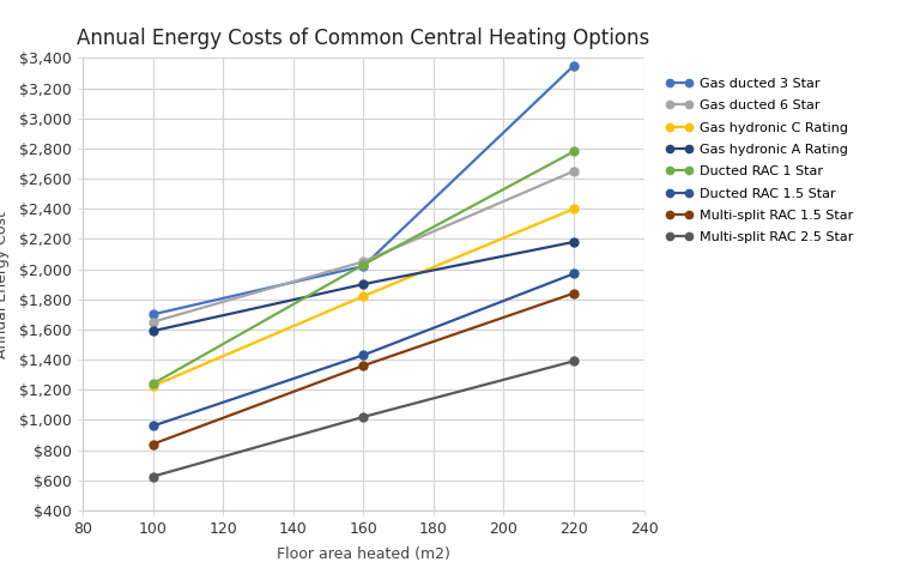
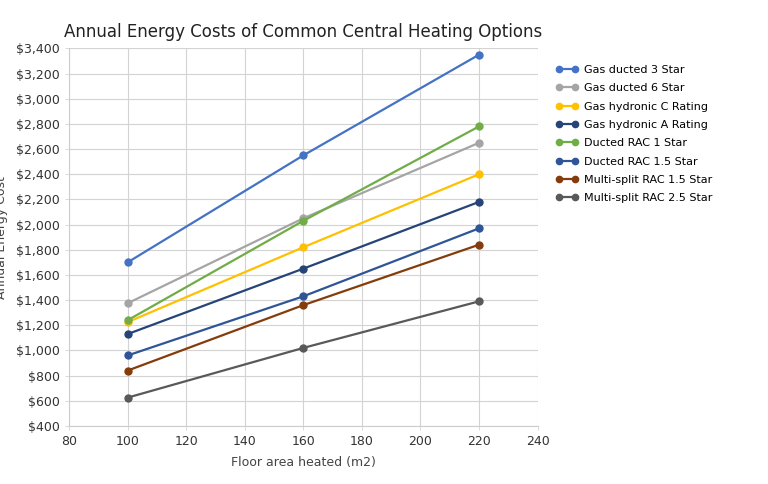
Gas ducted 6 Star/100: $1,650 -> $1,380
Gas hydronic A Rating/100: $1,590 -> $1,130
Gas ducted 3 Star/160: $2,020 -> $2,550
Gas hydronic A Rating/160: $1,900 -> $1,650
